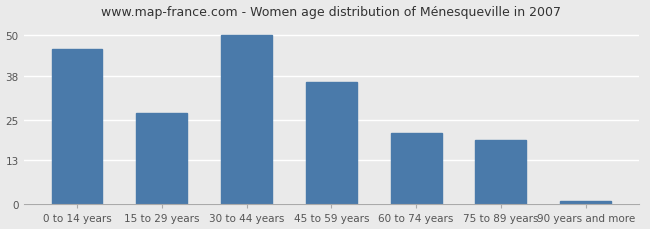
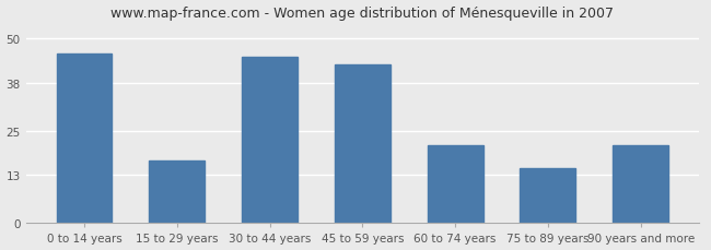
15 to 29 years: 27 -> 17
30 to 44 years: 50 -> 45
45 to 59 years: 36 -> 43
75 to 89 years: 19 -> 15
90 years and more: 1 -> 21
